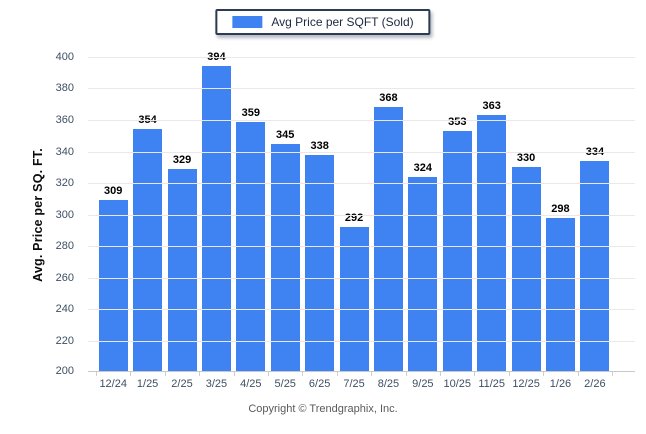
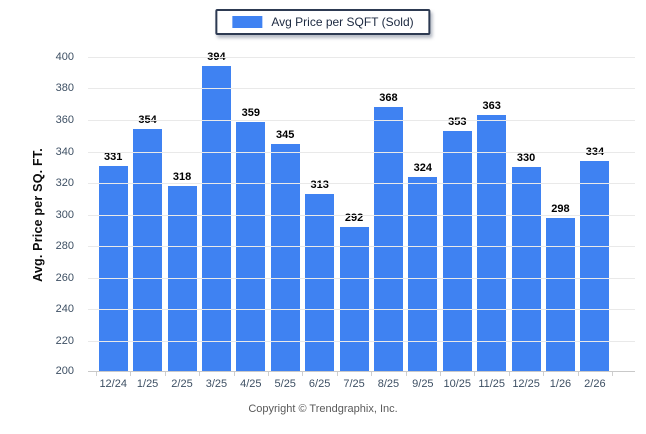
12/24: 309 -> 331
2/25: 329 -> 318
6/25: 338 -> 313
